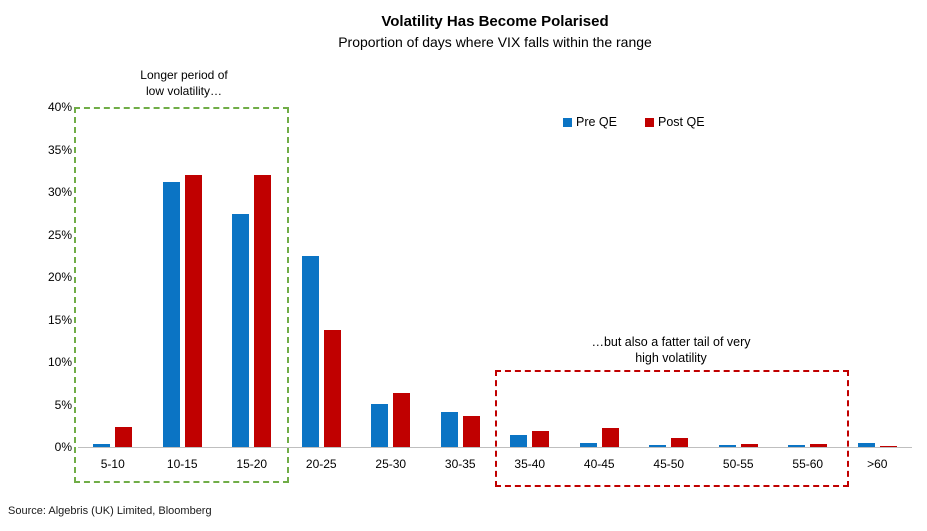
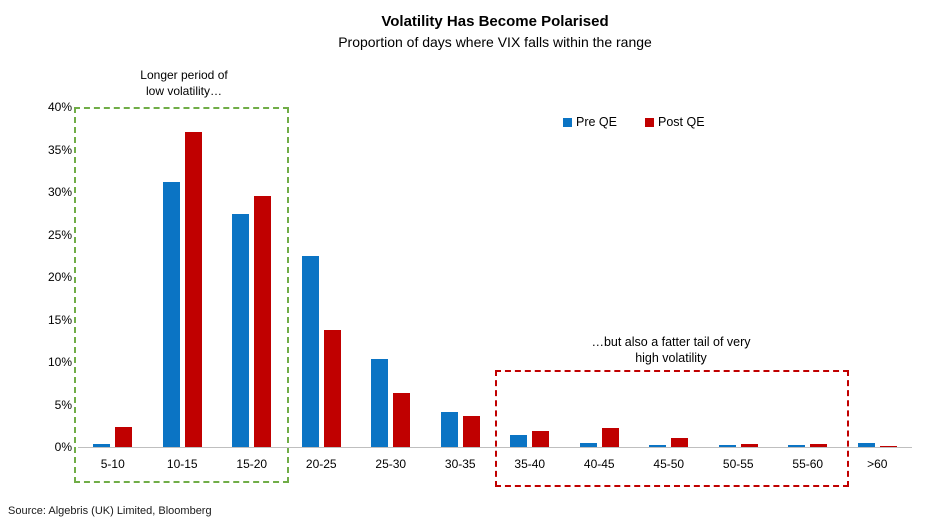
Post QE/10-15: 32% -> 37%
Post QE/15-20: 32% -> 30%
Pre QE/25-30: 5% -> 10%
